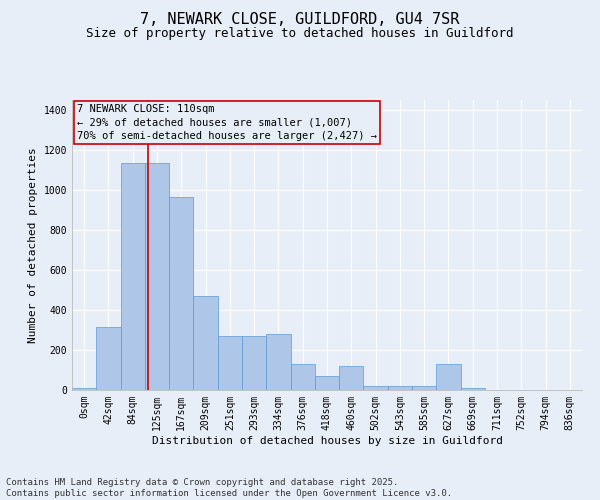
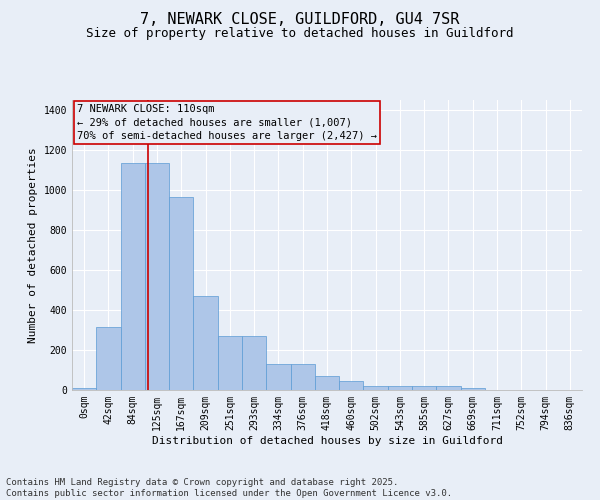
334sqm: 280 -> 130
460sqm: 120 -> 50
627sqm: 130 -> 20
